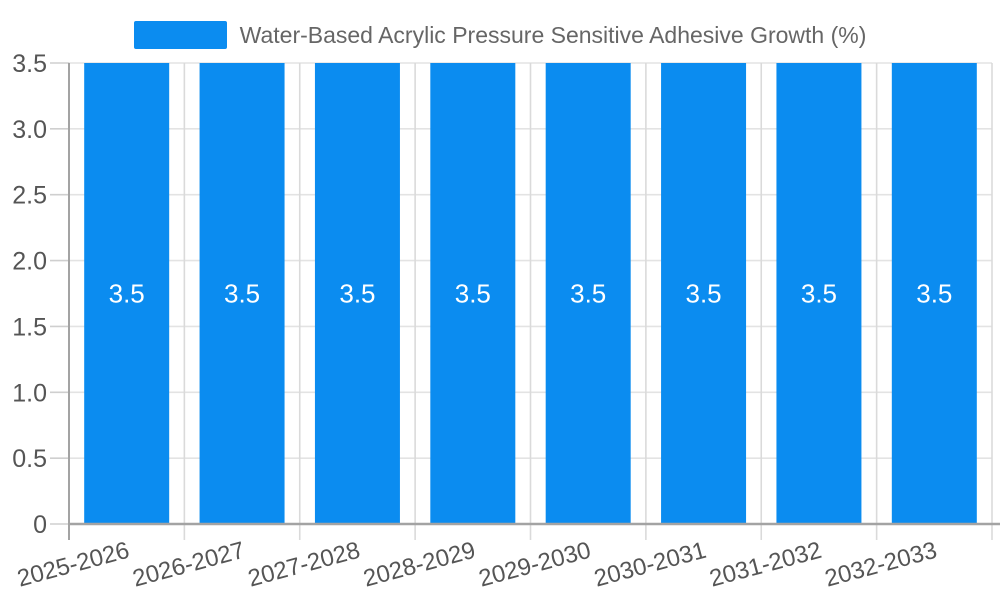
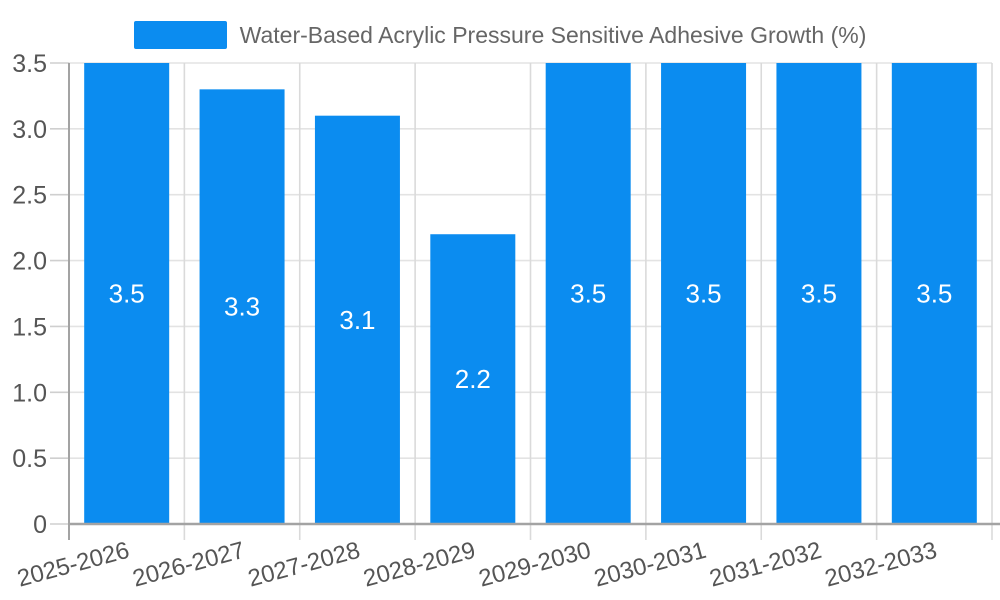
2026-2027: 3.5 -> 3.3
2027-2028: 3.5 -> 3.1
2028-2029: 3.5 -> 2.2
